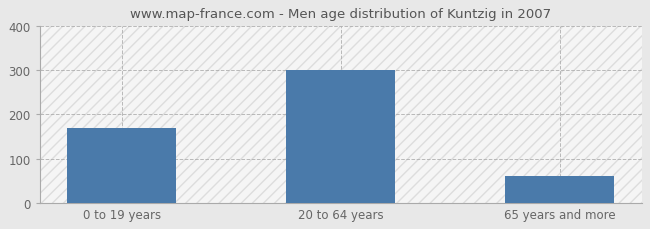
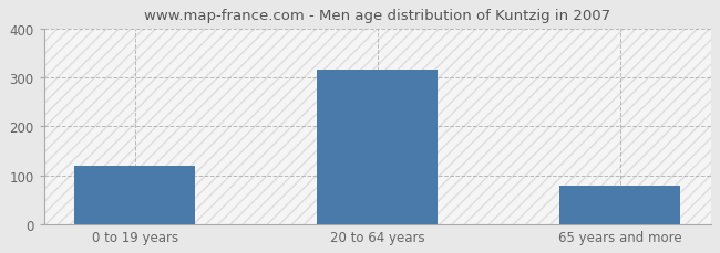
0 to 19 years: 170 -> 120
20 to 64 years: 300 -> 315
65 years and more: 60 -> 78
